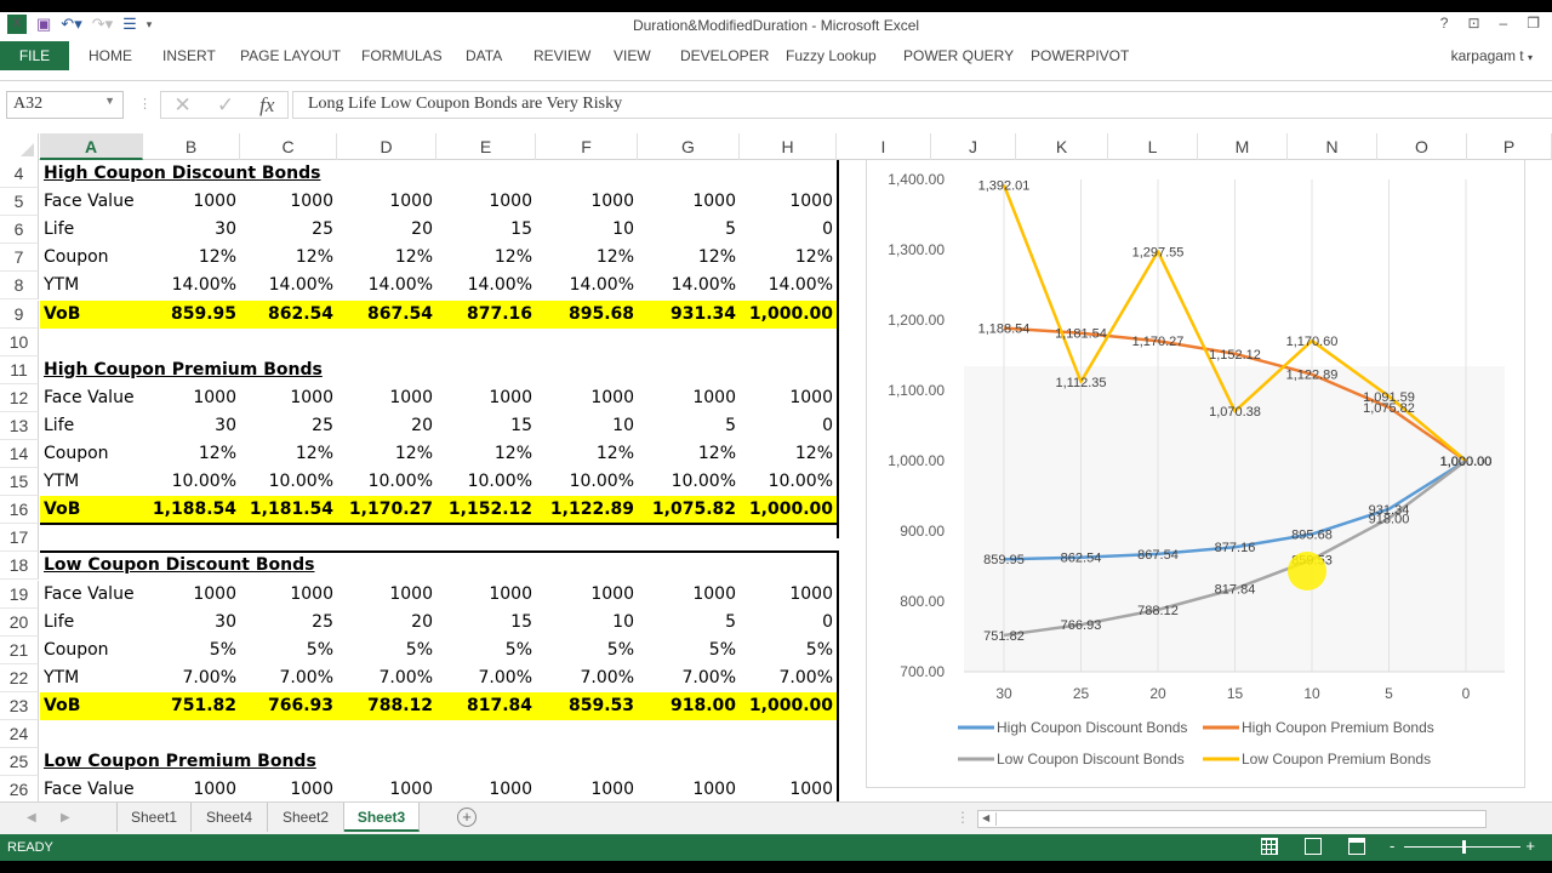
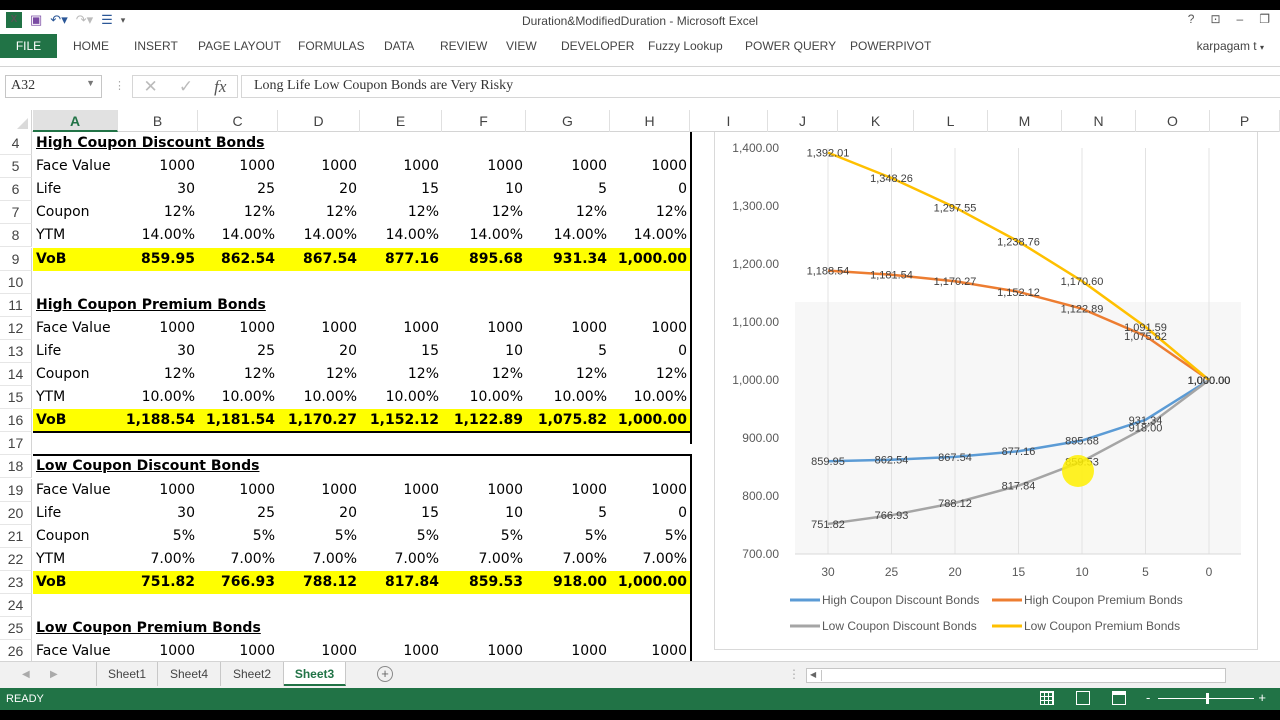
Low Coupon Premium Bonds/25: 1,112.35 -> 1,348.26
Low Coupon Premium Bonds/15: 1,070.38 -> 1,238.76
